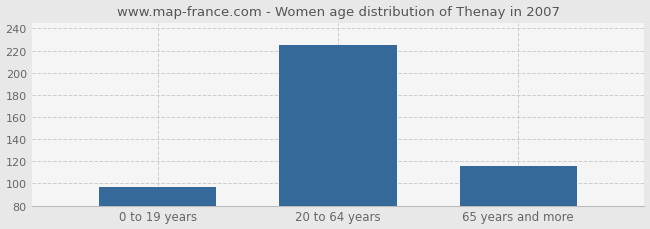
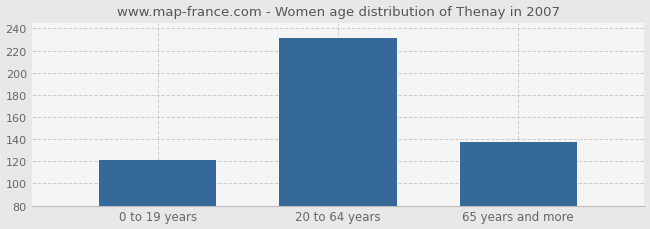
0 to 19 years: 97 -> 121
20 to 64 years: 225 -> 231
65 years and more: 116 -> 137
